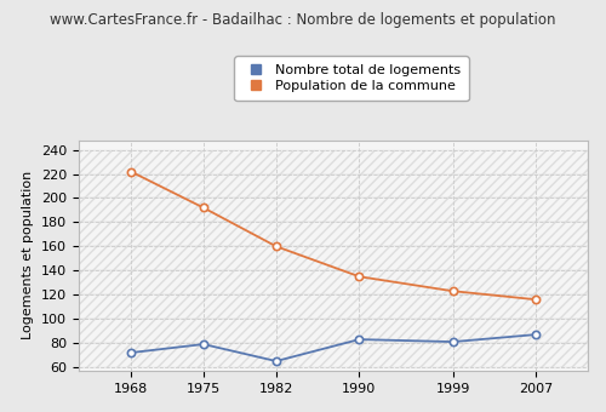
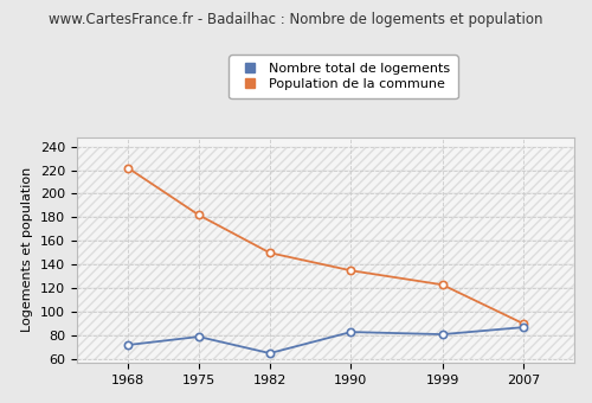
Population de la commune/1975: 192 -> 182
Population de la commune/1982: 160 -> 150
Population de la commune/2007: 116 -> 90
